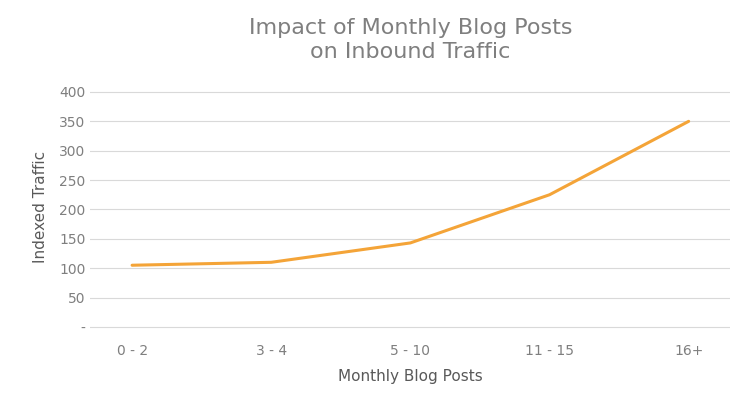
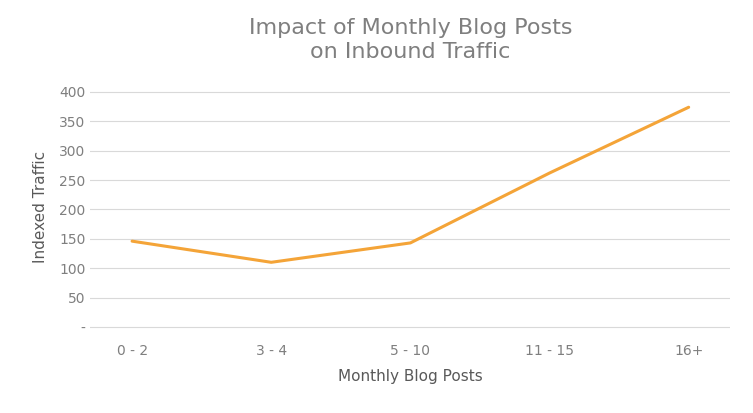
0 - 2: 105 -> 146
11 - 15: 225 -> 262
16+: 350 -> 374
